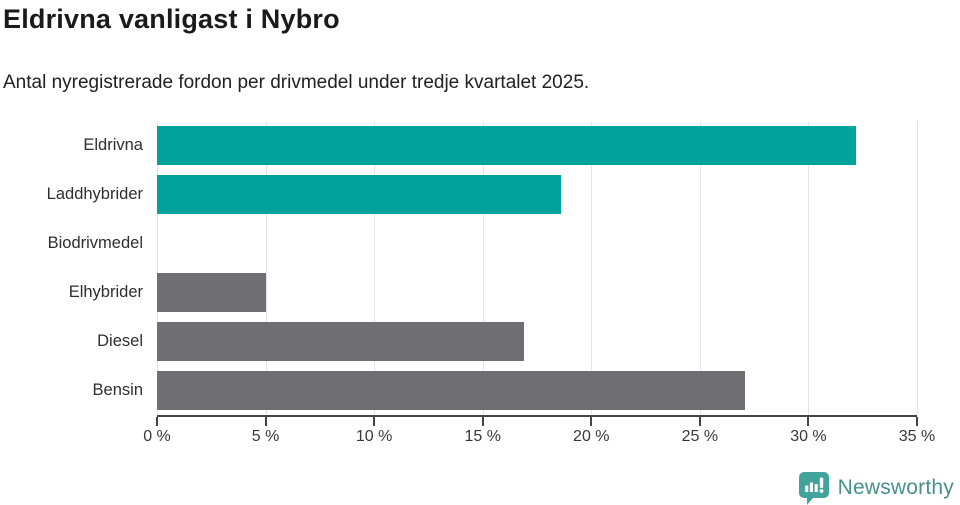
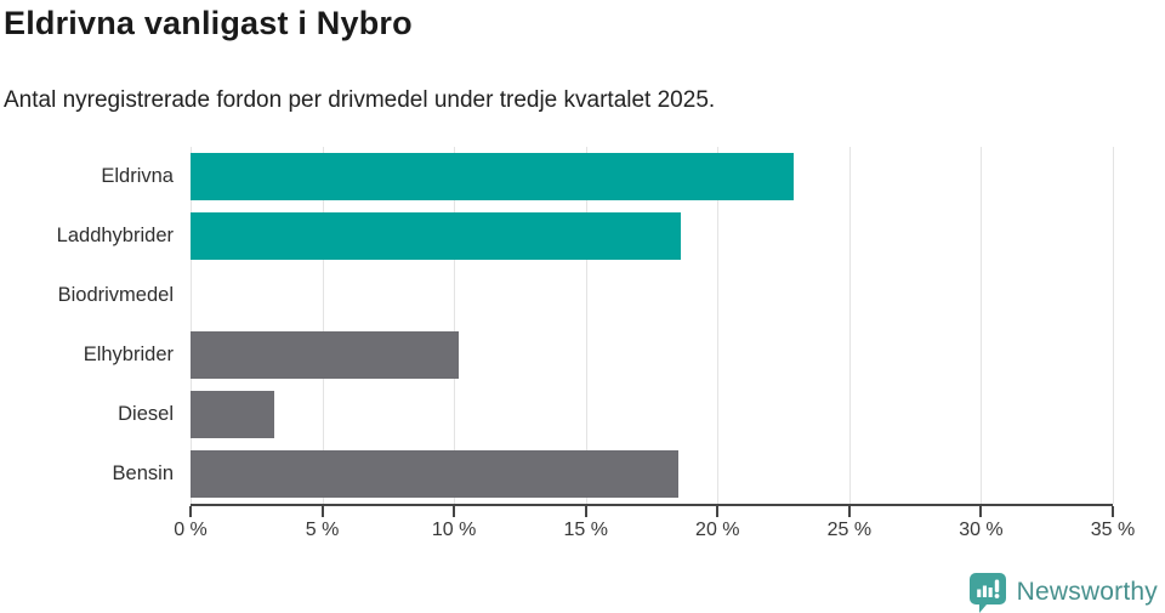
Eldrivna: 32.2% -> 22.9%
Elhybrider: 5.0% -> 10.2%
Diesel: 16.9% -> 3.2%
Bensin: 27.1% -> 18.5%
